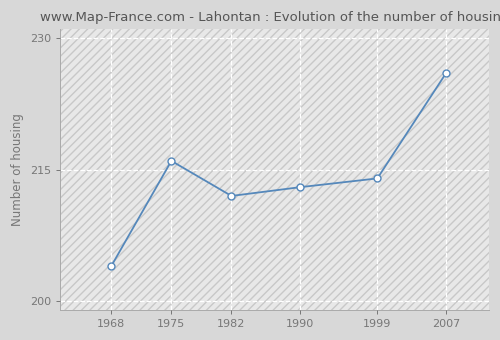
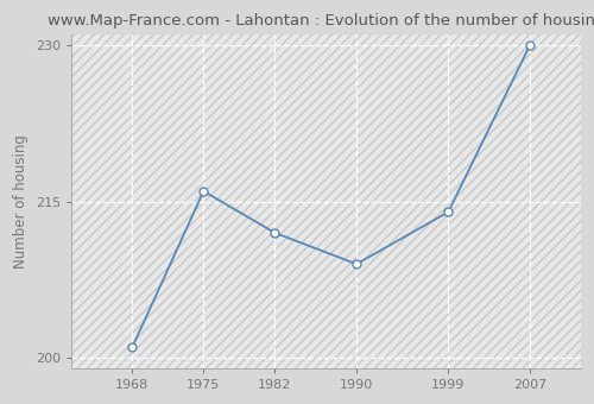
1968: 204 -> 201
1990: 213 -> 209
2007: 226 -> 230
